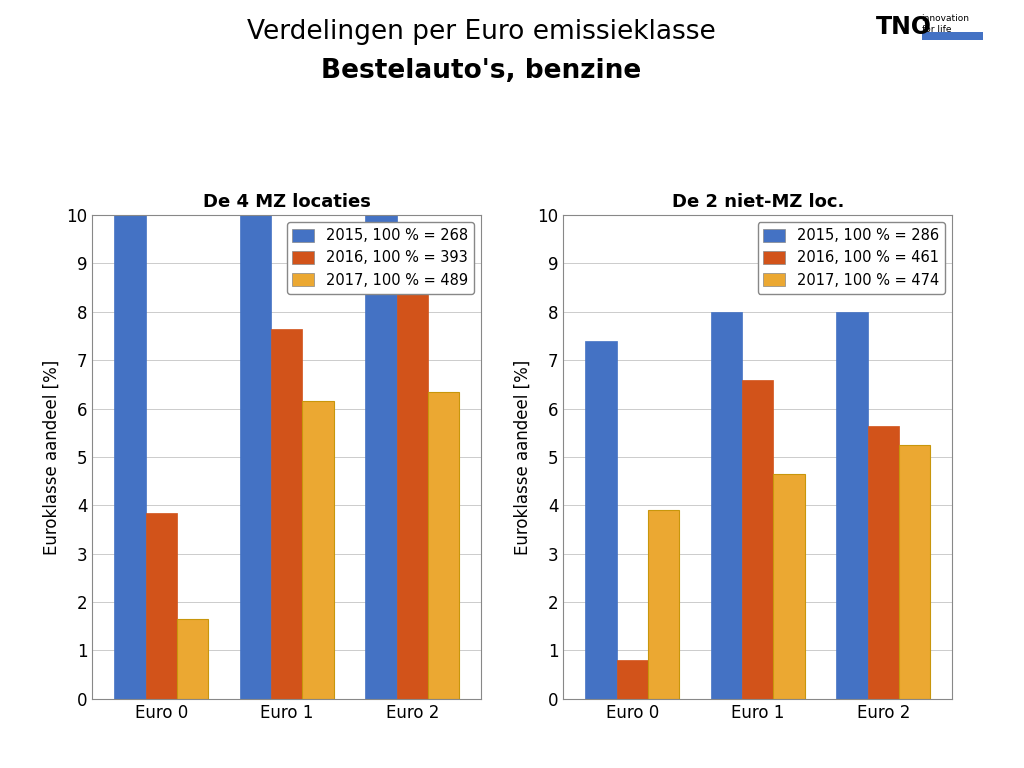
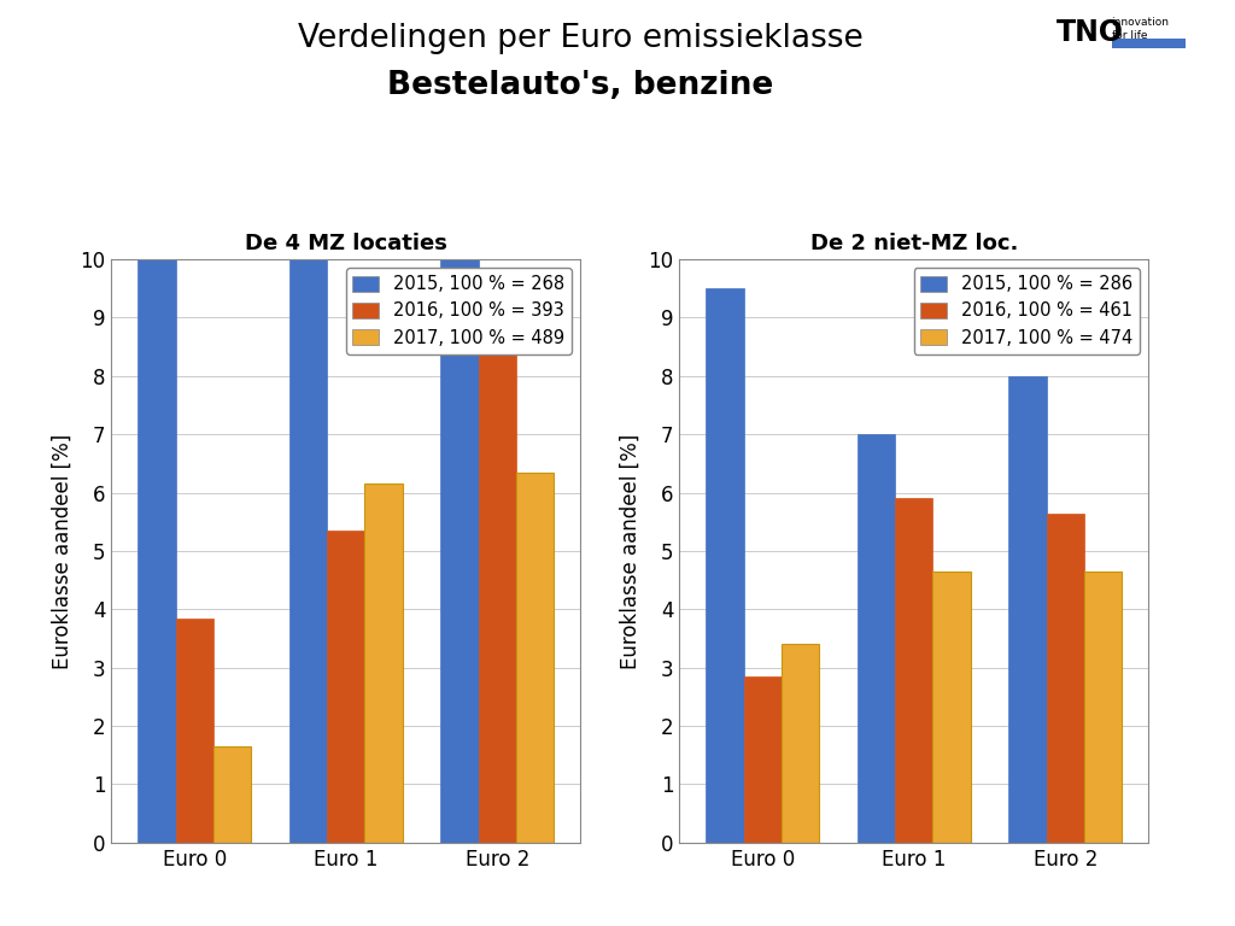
De 4 MZ locaties/2016, 100 % = 393/Euro 1: 7.65 -> 5.35
De 2 niet-MZ loc./2015, 100 % = 286/Euro 0: 7.4 -> 9.5
De 2 niet-MZ loc./2016, 100 % = 461/Euro 0: 0.80 -> 2.85
De 2 niet-MZ loc./2017, 100 % = 474/Euro 0: 3.90 -> 3.40
De 2 niet-MZ loc./2015, 100 % = 286/Euro 1: 8.0 -> 7.0
De 2 niet-MZ loc./2016, 100 % = 461/Euro 1: 6.60 -> 5.90
De 2 niet-MZ loc./2017, 100 % = 474/Euro 2: 5.25 -> 4.65
